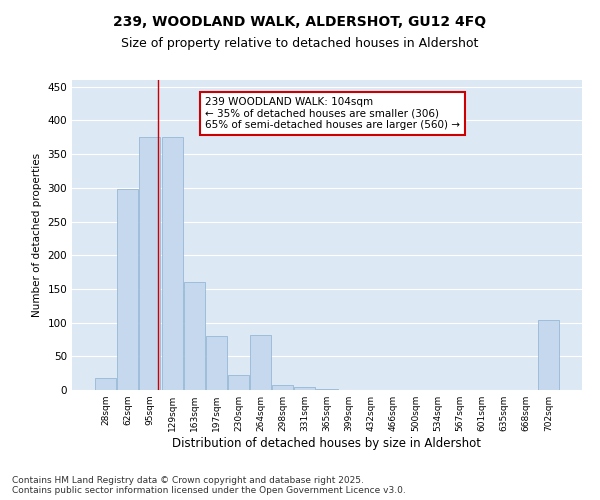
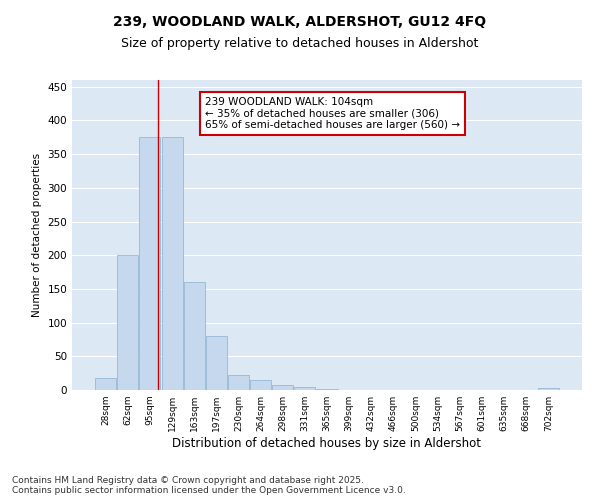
62sqm: 298 -> 200
264sqm: 82 -> 15
702sqm: 104 -> 3
